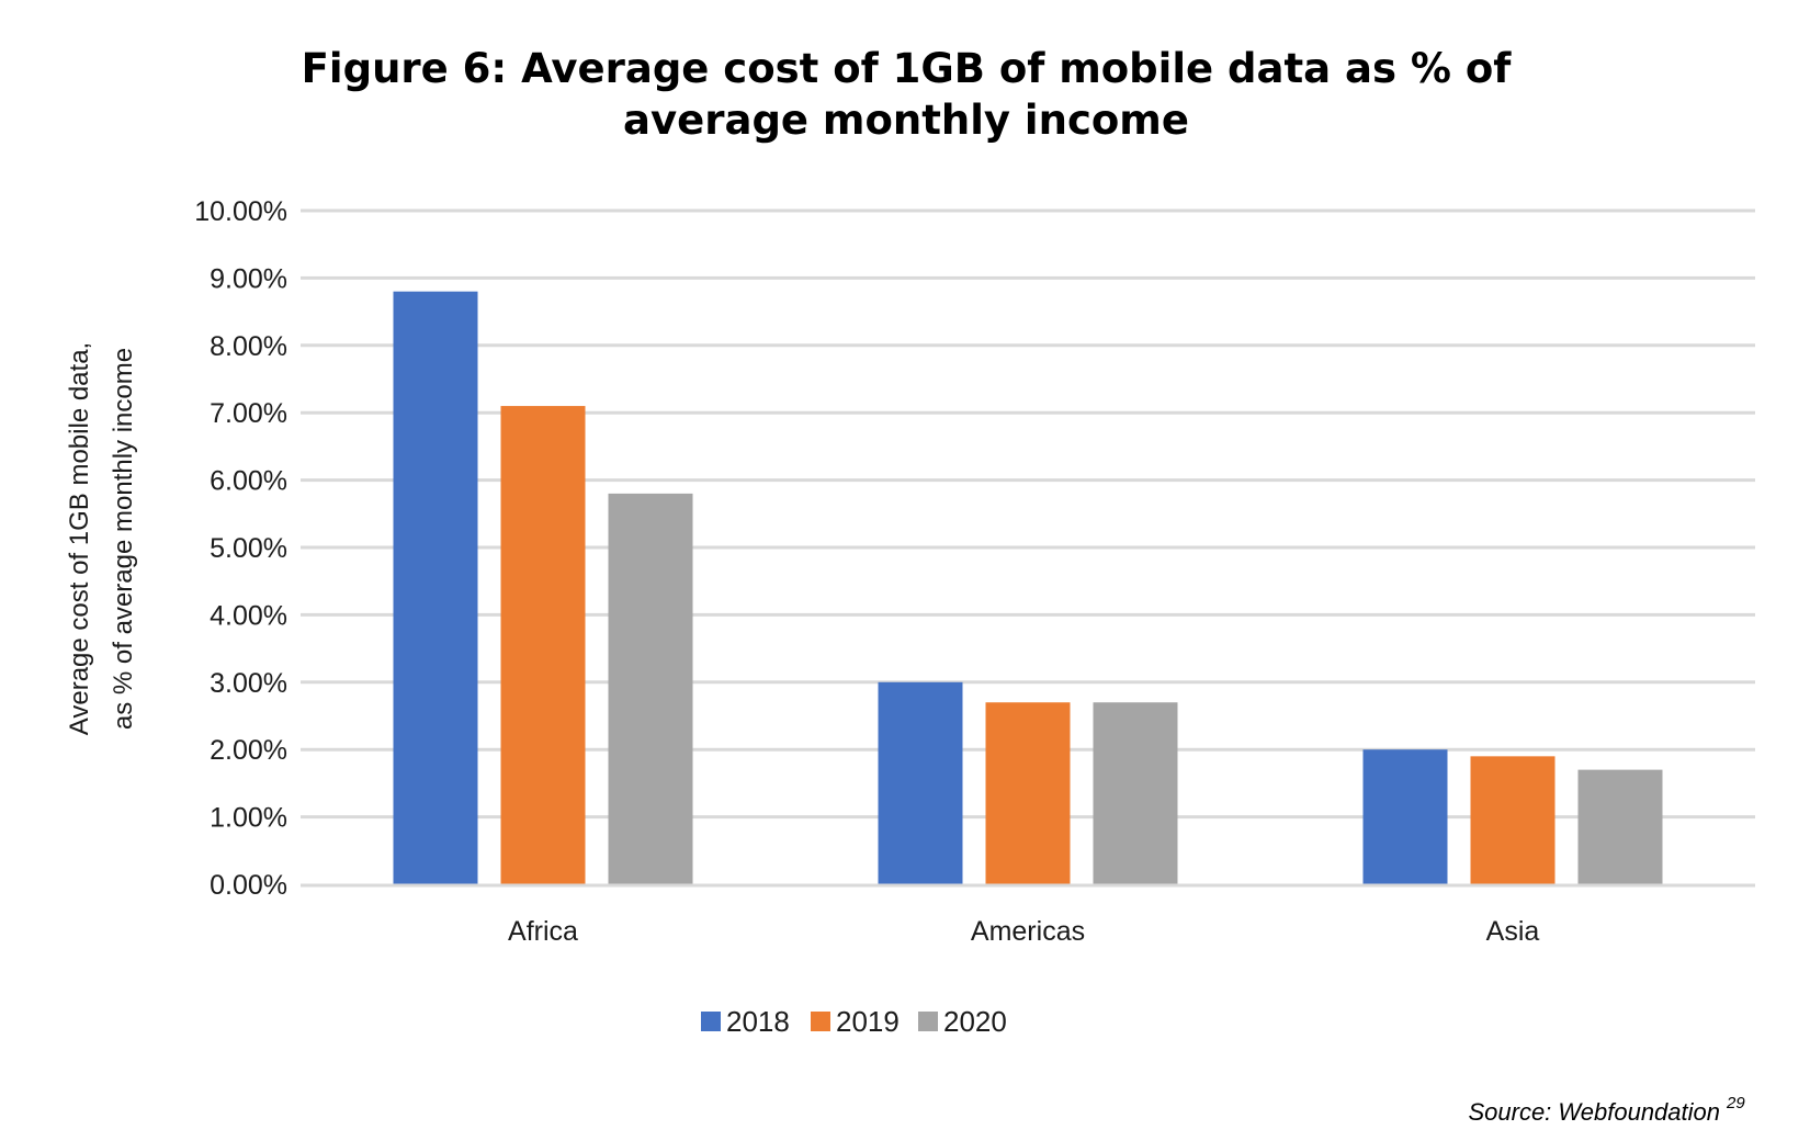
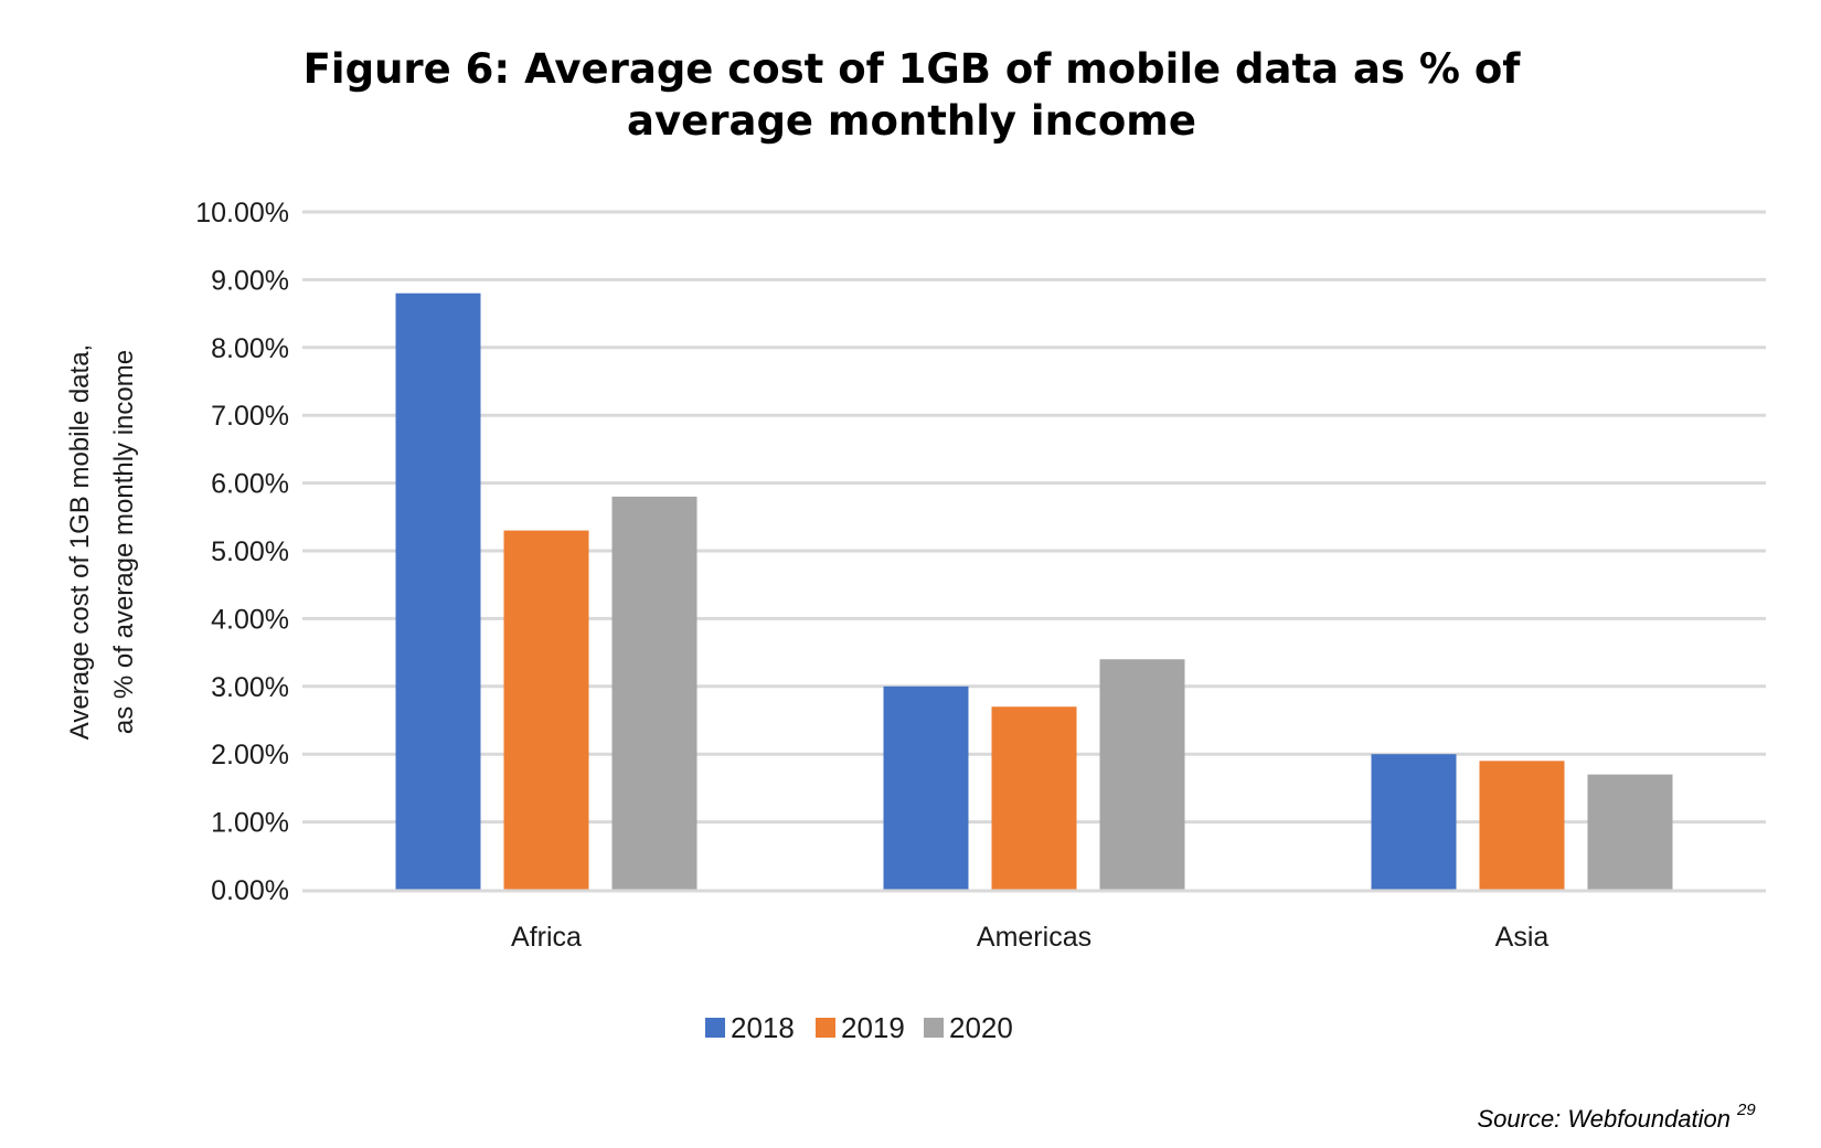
2019/Africa: 7.1% -> 5.3%
2020/Americas: 2.7% -> 3.4%
